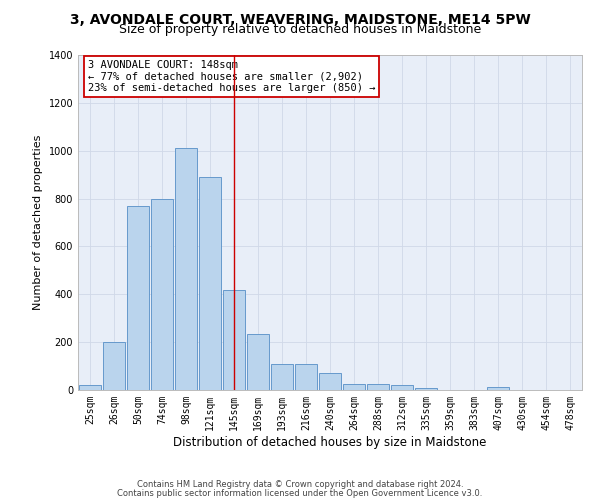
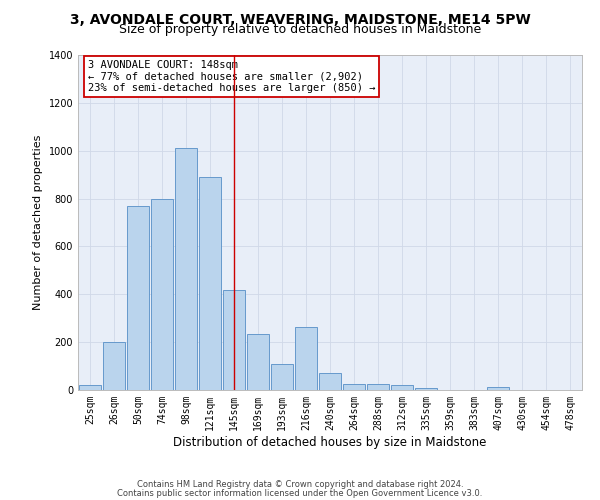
216sqm: 110 -> 265
